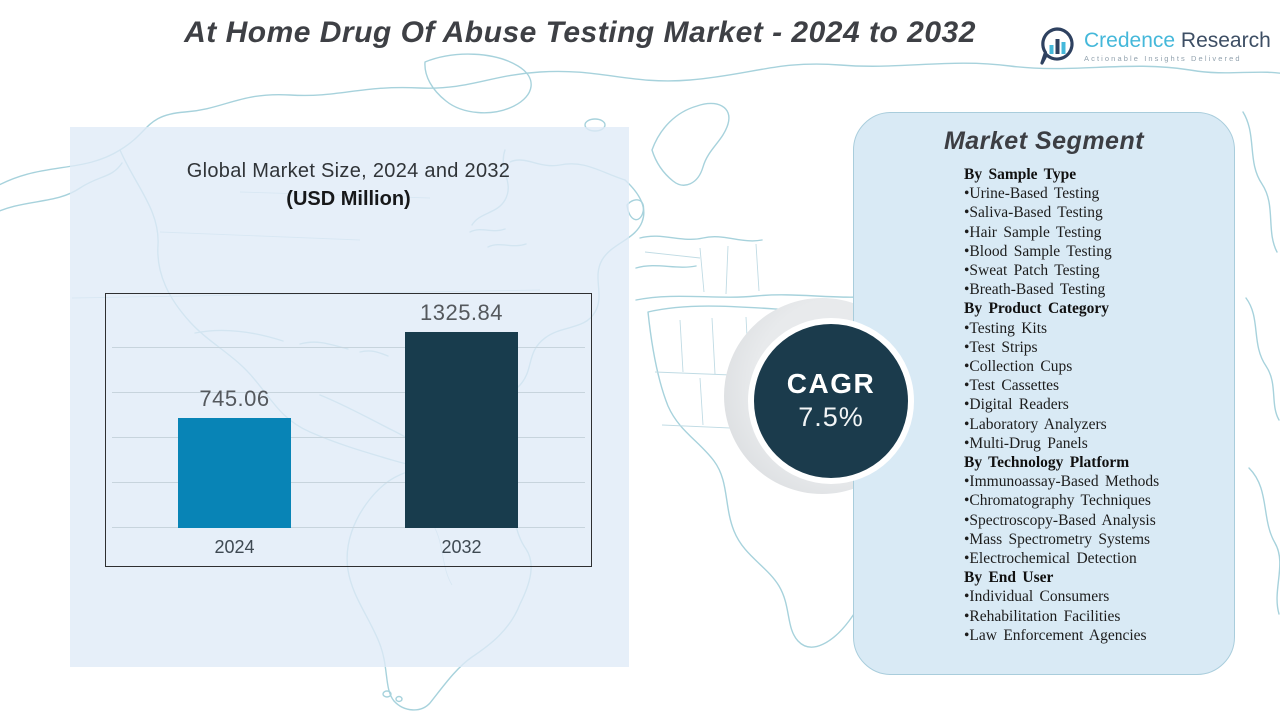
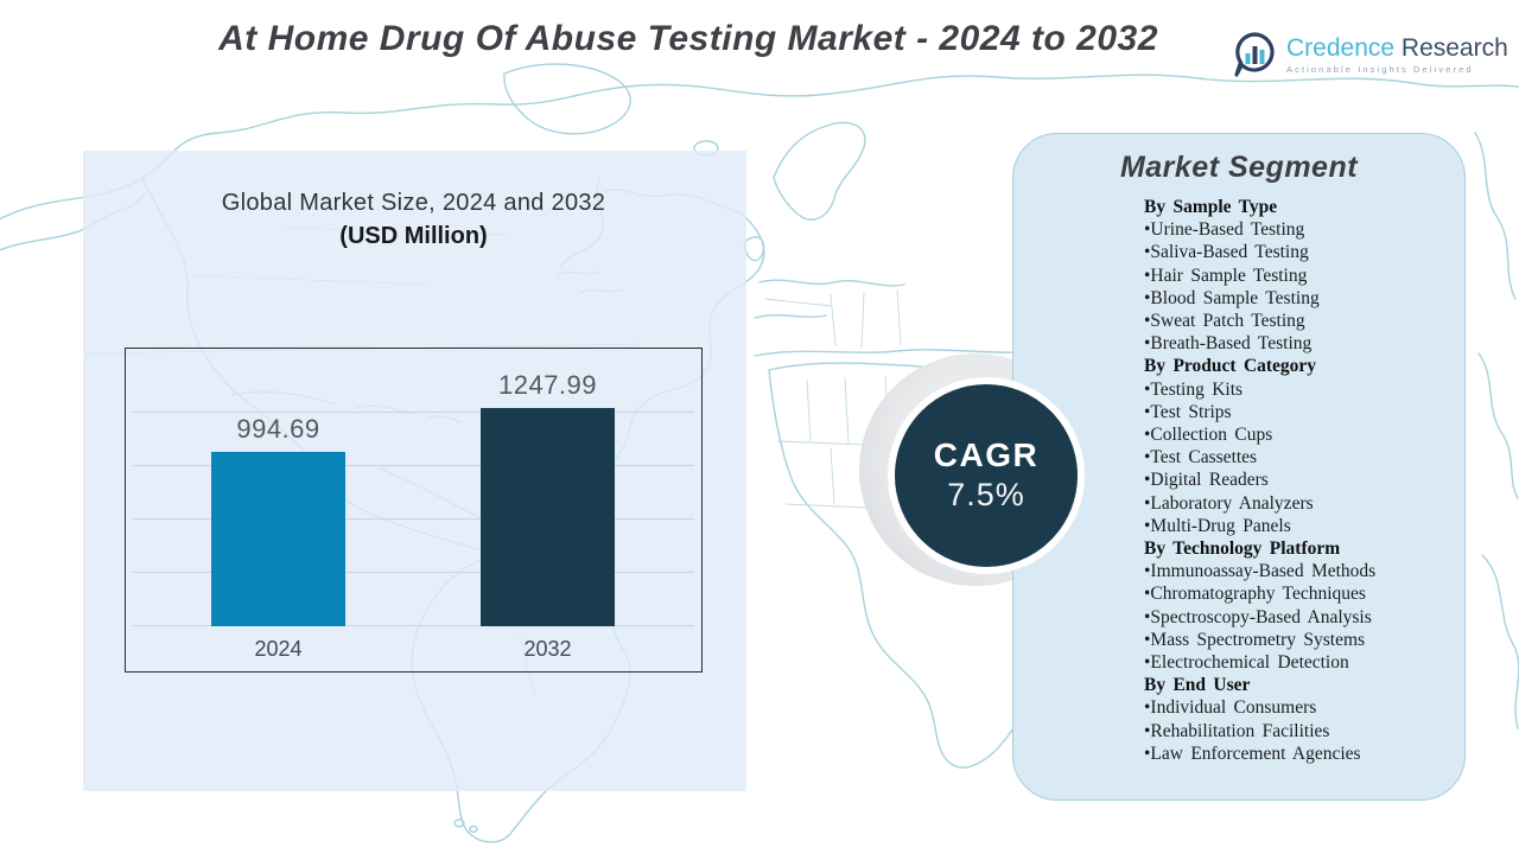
2024: 745.06 -> 994.69
2032: 1325.84 -> 1247.99
